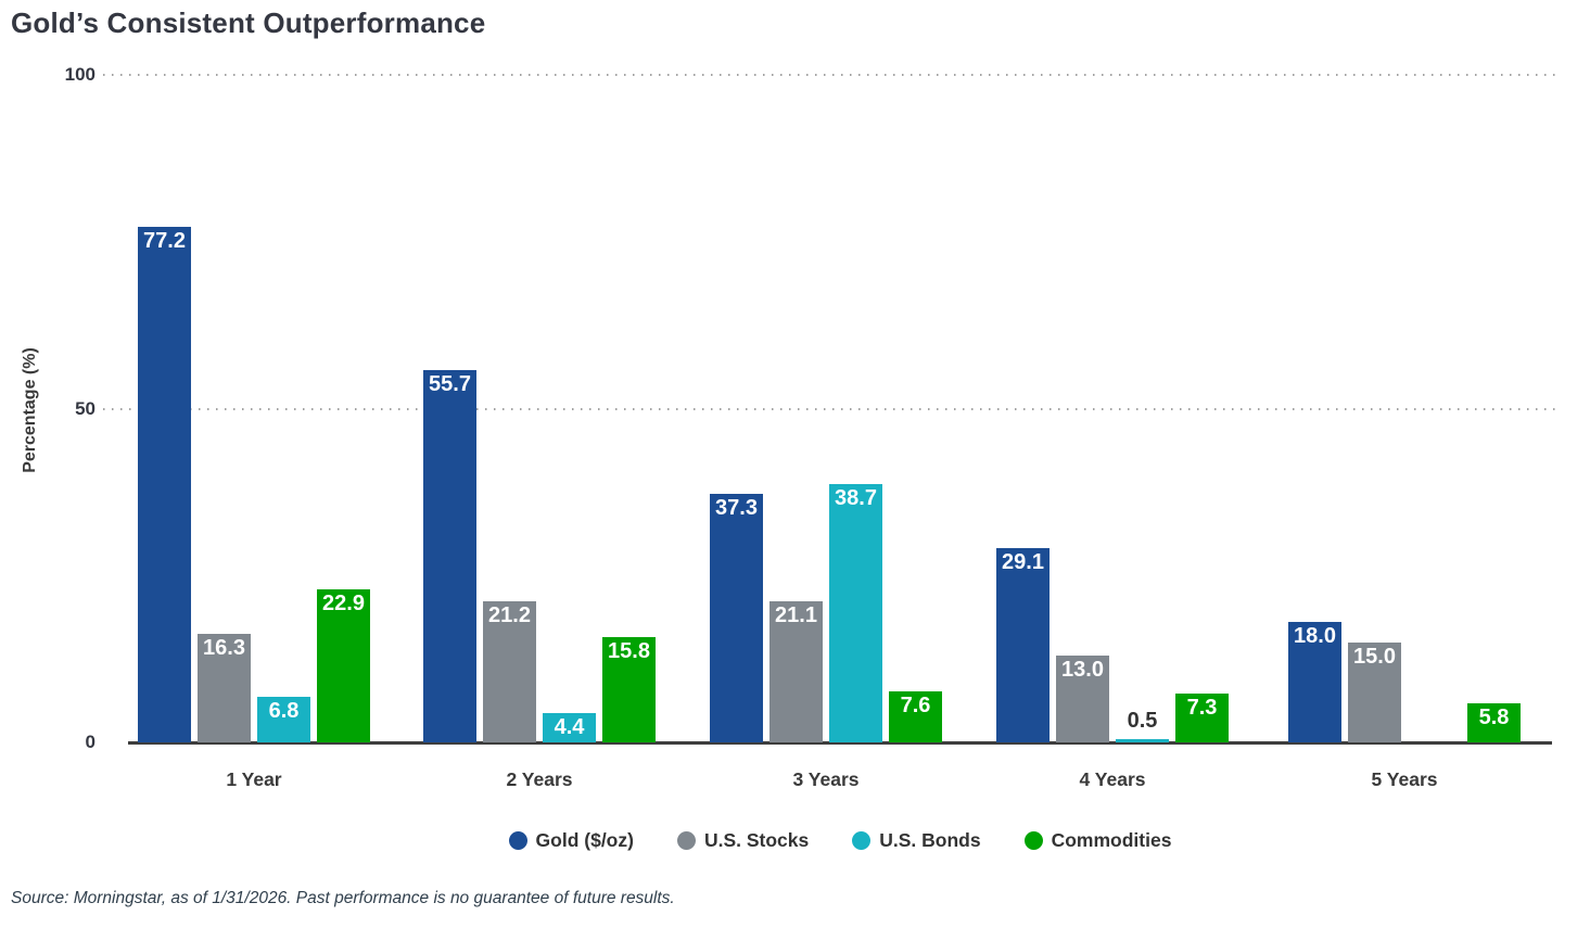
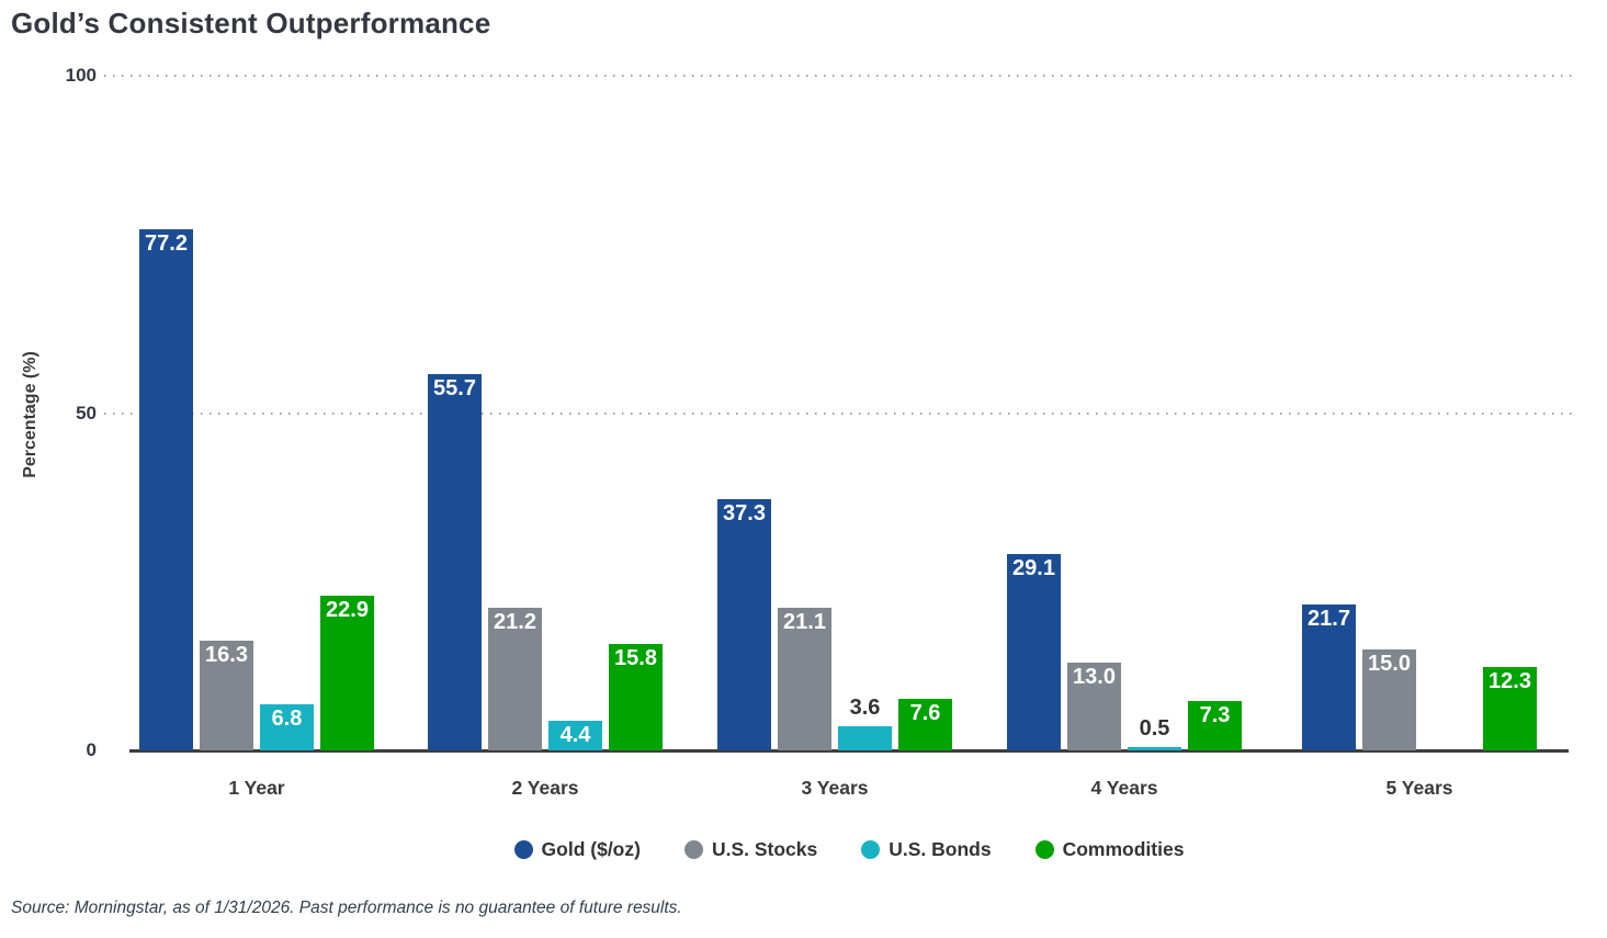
U.S. Bonds/3 Years: 38.7 -> 3.6
Gold ($/oz)/5 Years: 18.0 -> 21.7
Commodities/5 Years: 5.8 -> 12.3
